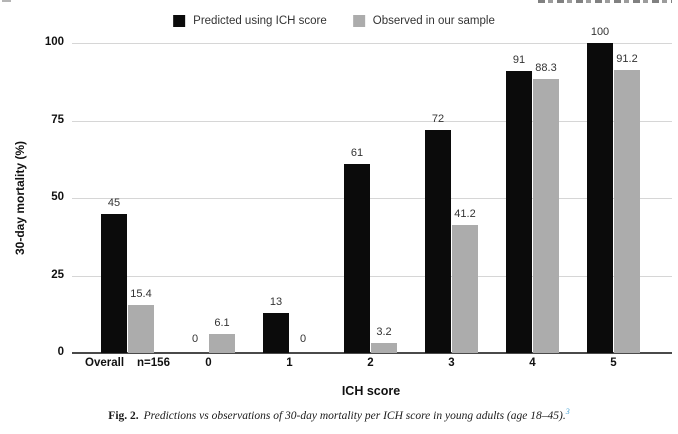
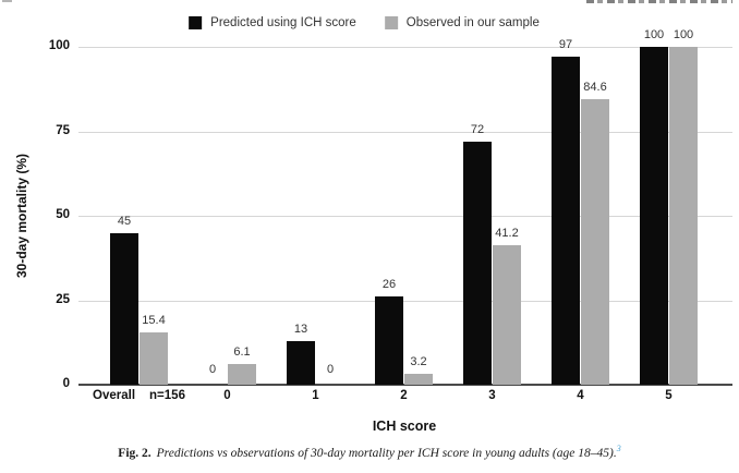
Predicted using ICH score/2: 61 -> 26
Predicted using ICH score/4: 91 -> 97
Observed in our sample/4: 88.3 -> 84.6
Observed in our sample/5: 91.2 -> 100
